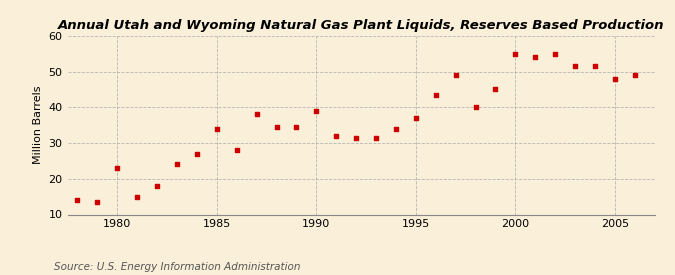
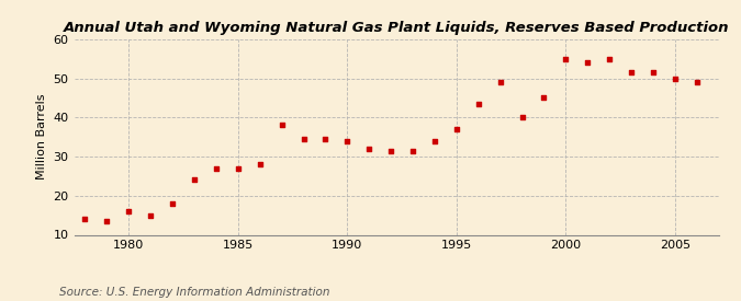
1980: 23.0 -> 16.0
1985: 34.0 -> 27.0
1990: 39.0 -> 34.0
2005: 48.0 -> 50.0
